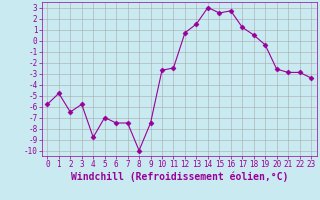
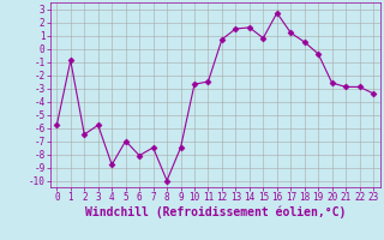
1: -4.8 -> -0.9
6: -7.5 -> -8.1
14: 3.0 -> 1.6
15: 2.5 -> 0.8
